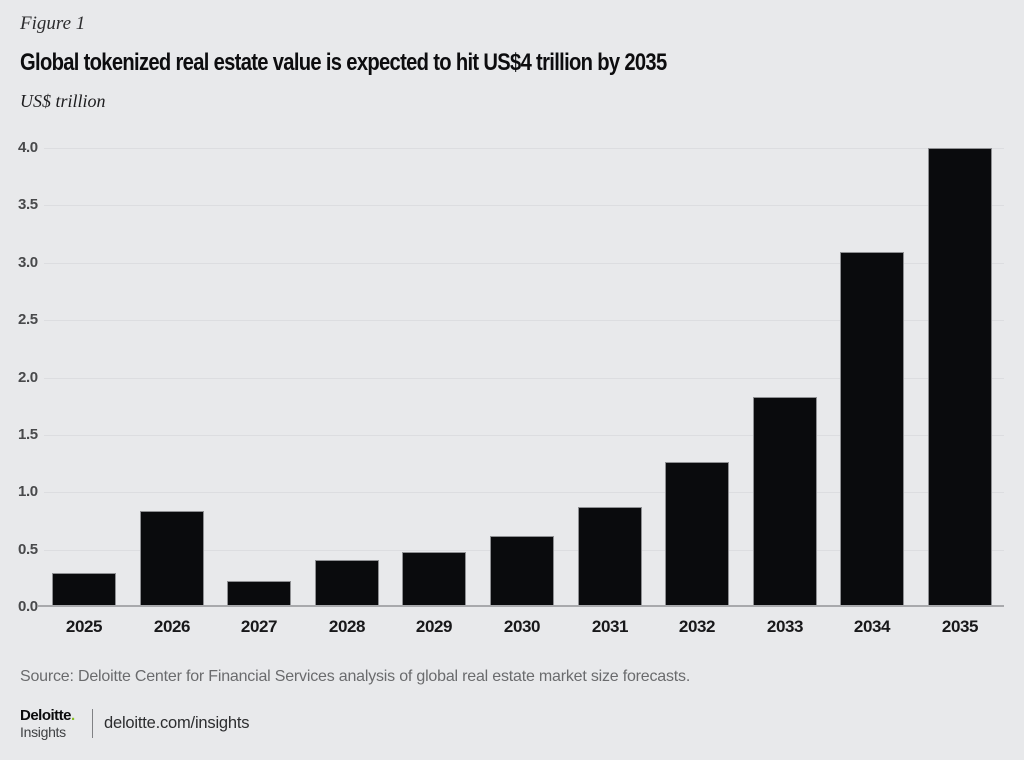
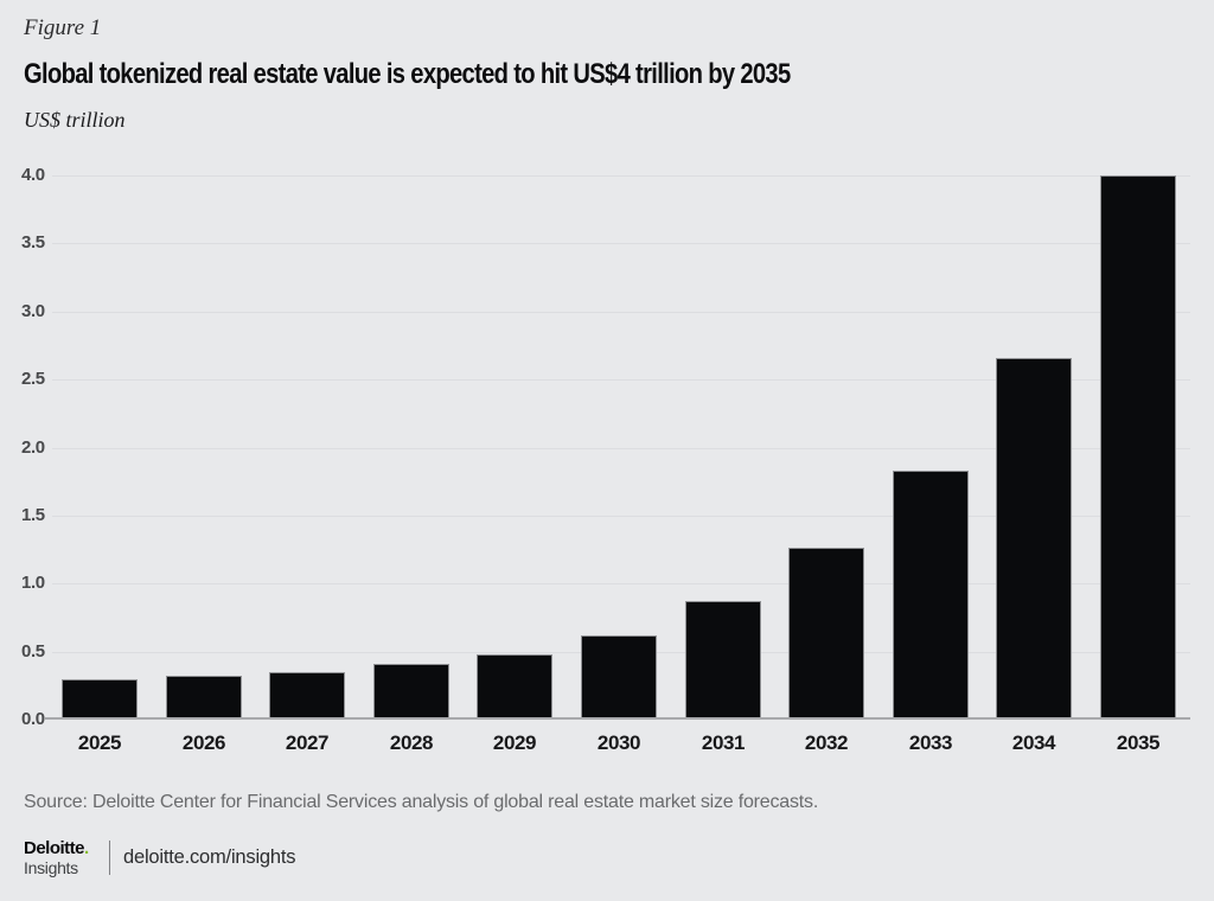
2026: 0.84 -> 0.32
2027: 0.23 -> 0.35
2034: 3.09 -> 2.66
